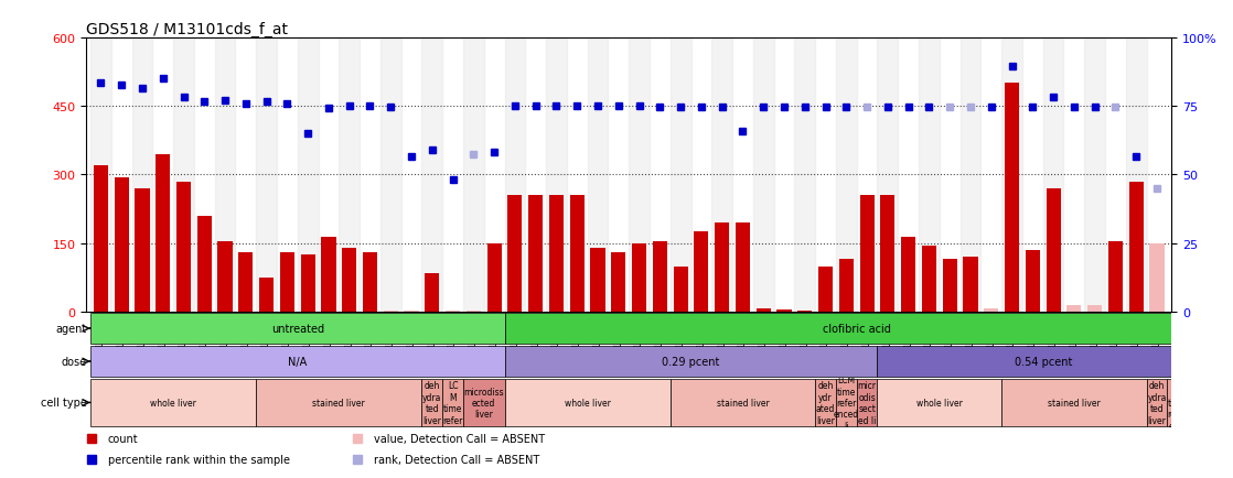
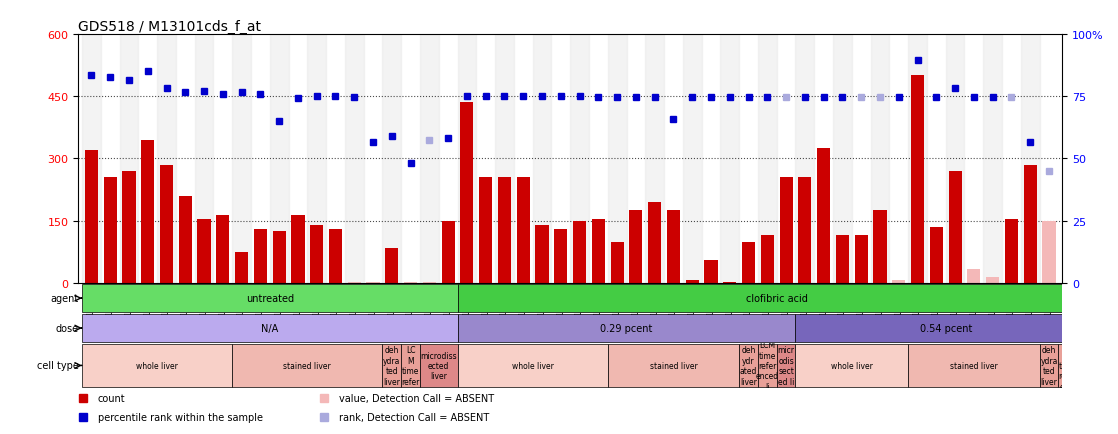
GSM10826: 295 -> 255
GSM10832: 130 -> 165
GSM10833: 255 -> 435
GSM10858: 195 -> 175
GSM10860: 5 -> 55
GSM10842: 165 -> 325
GSM10843: 145 -> 115
GSM10845: 120 -> 175
GSM10865: 15 -> 35
